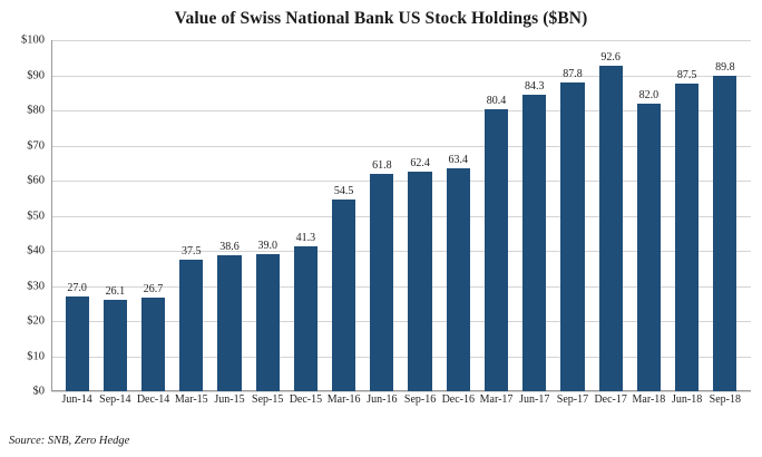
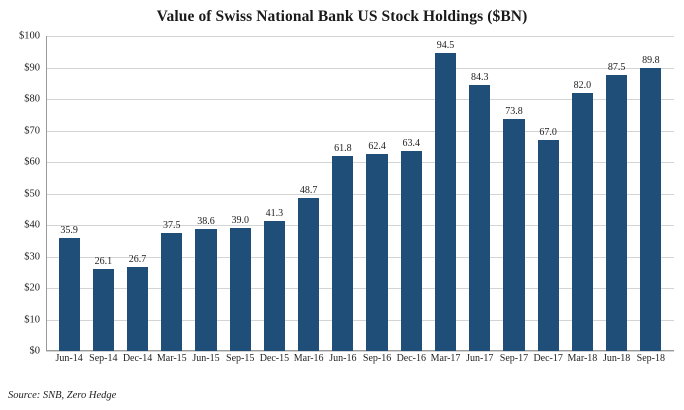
Jun-14: 27.0 -> 35.9
Mar-16: 54.5 -> 48.7
Mar-17: 80.4 -> 94.5
Sep-17: 87.8 -> 73.8
Dec-17: 92.6 -> 67.0
